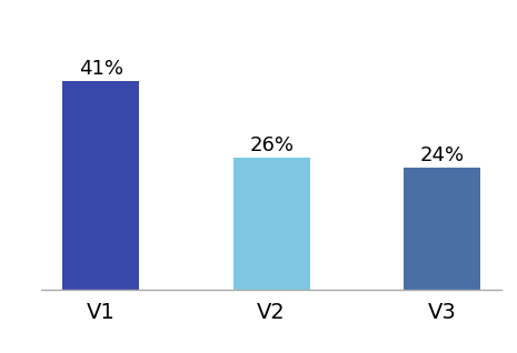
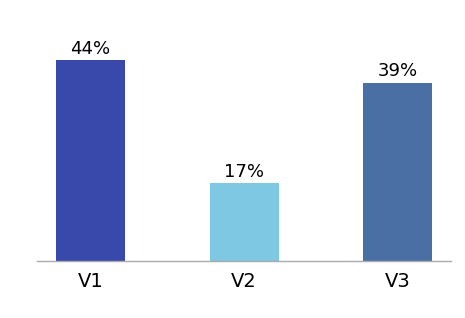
V1: 41% -> 44%
V2: 26% -> 17%
V3: 24% -> 39%
